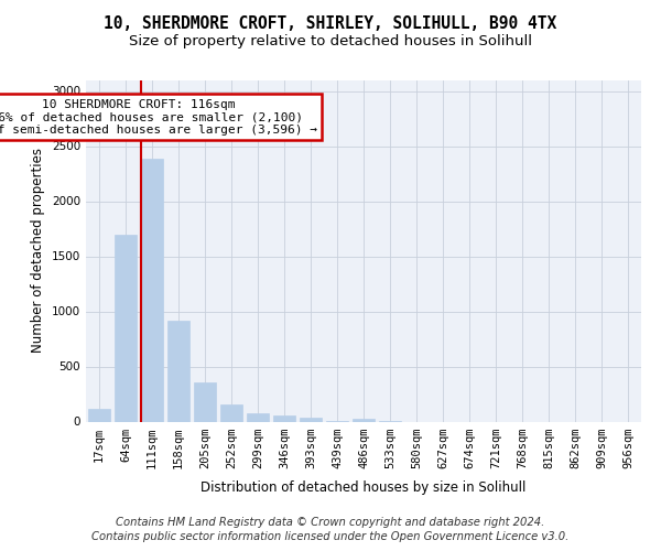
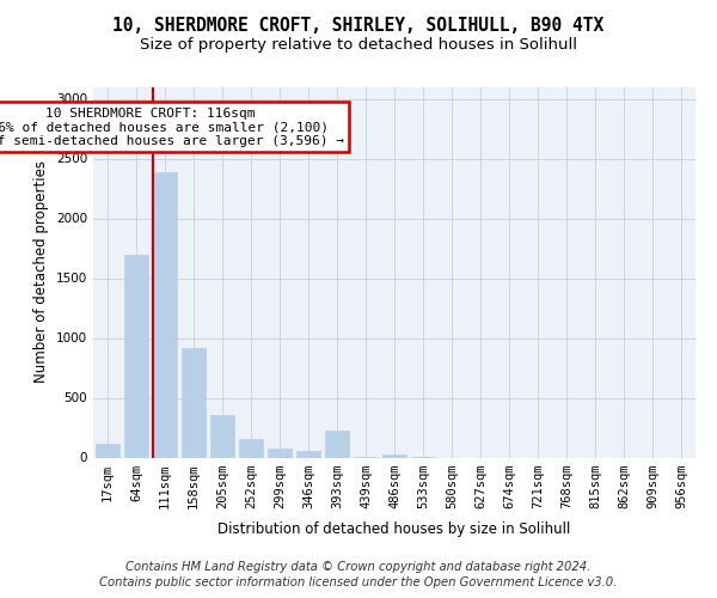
393sqm: 40 -> 230
